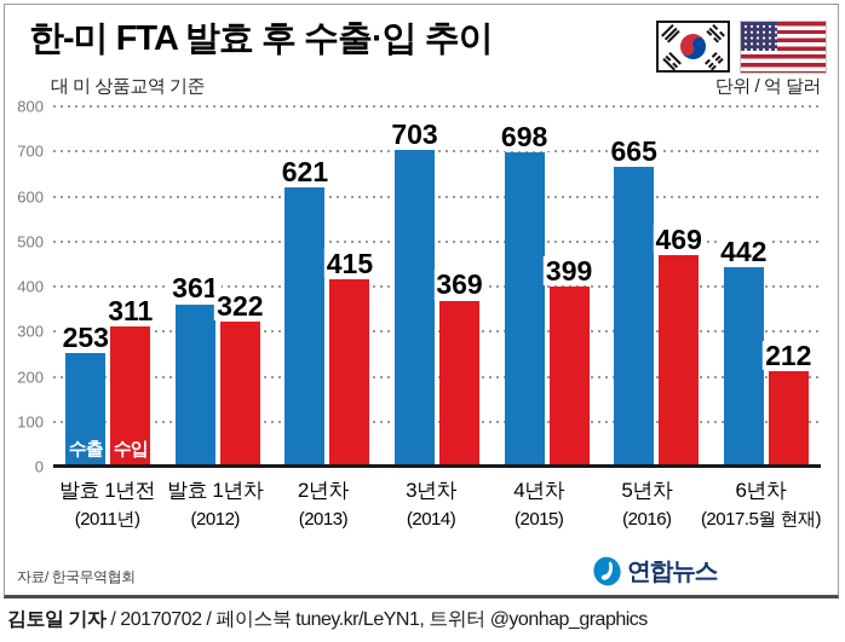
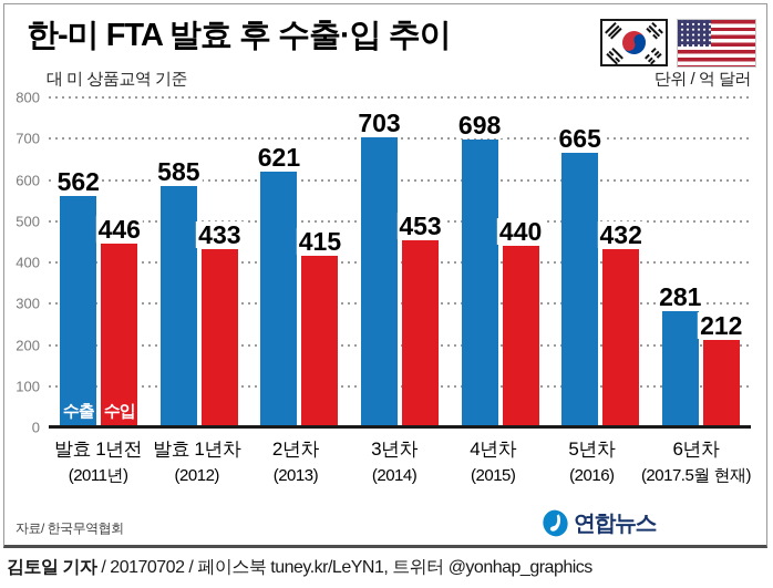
수출/발효 1년전: 253 -> 562
수입/발효 1년전: 311 -> 446
수출/발효 1년차: 361 -> 585
수입/발효 1년차: 322 -> 433
수입/3년차: 369 -> 453
수입/4년차: 399 -> 440
수입/5년차: 469 -> 432
수출/6년차: 442 -> 281
